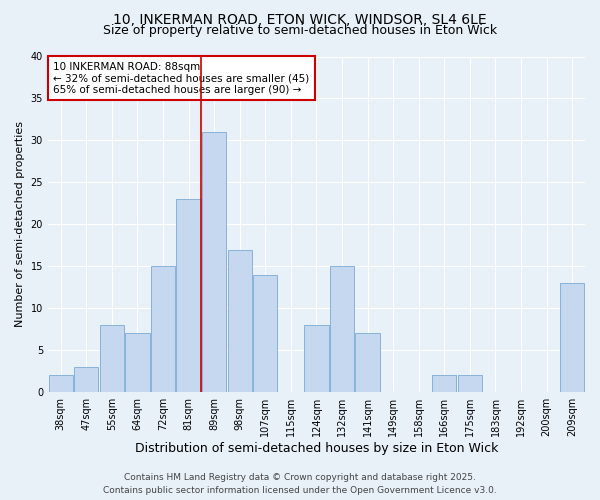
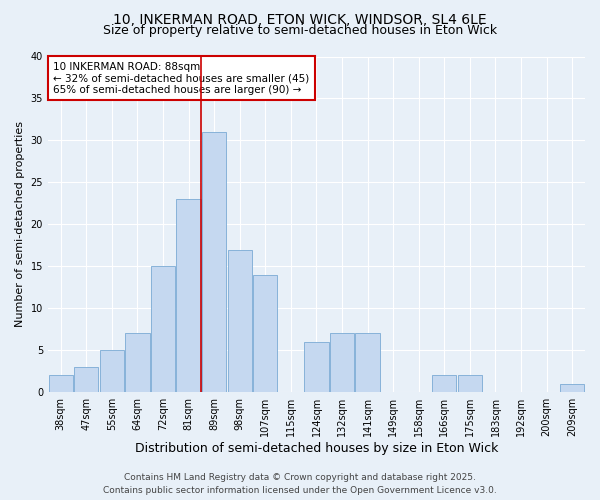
55sqm: 8 -> 5
124sqm: 8 -> 6
132sqm: 15 -> 7
209sqm: 13 -> 1
